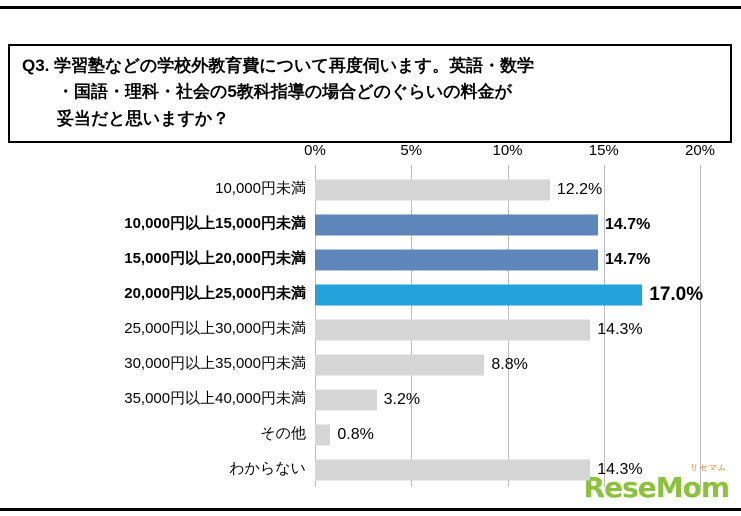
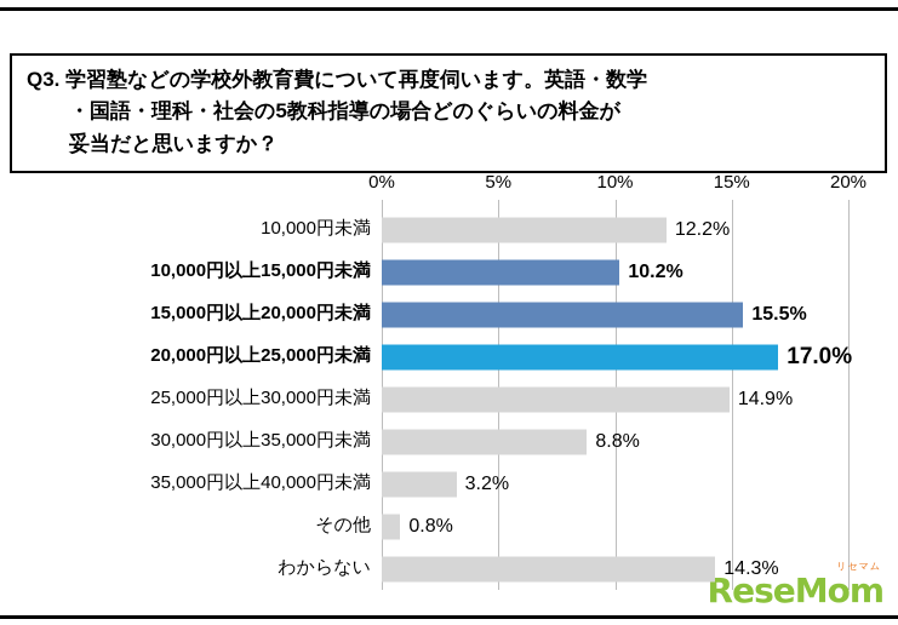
10,000円以上15,000円未満: 14.7% -> 10.2%
15,000円以上20,000円未満: 14.7% -> 15.5%
25,000円以上30,000円未満: 14.3% -> 14.9%
